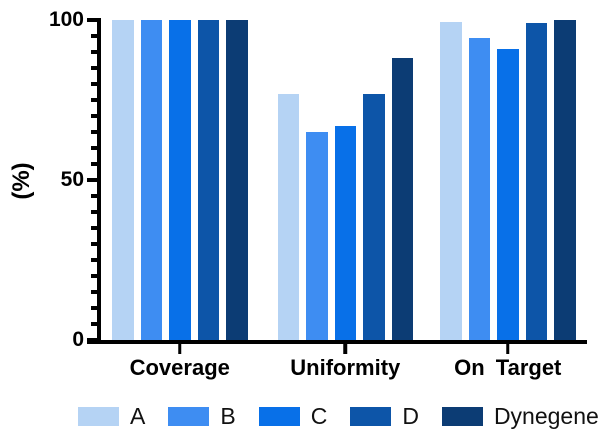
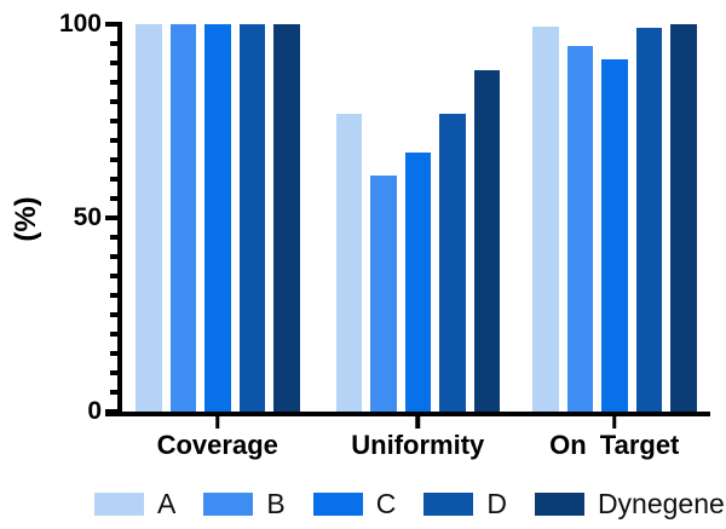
B/Uniformity: 65 -> 61
